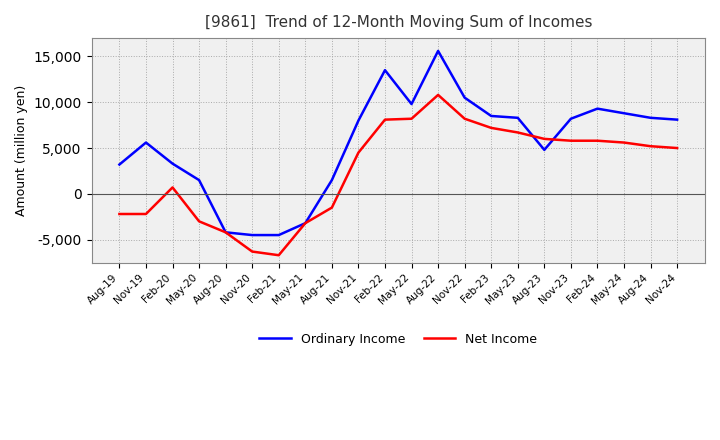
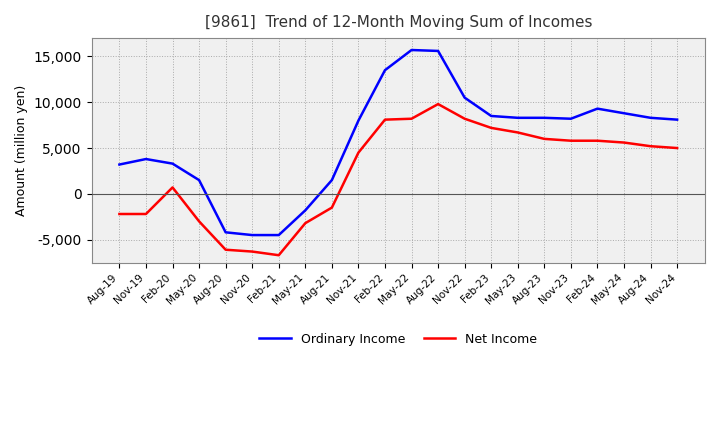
Ordinary Income/Nov-19: 5,600 -> 3,800
Net Income/Aug-20: -4,200 -> -6,100
Ordinary Income/May-21: -3,200 -> -1,800
Ordinary Income/May-22: 9,800 -> 15,700
Net Income/Aug-22: 10,800 -> 9,800
Ordinary Income/Aug-23: 4,800 -> 8,300
